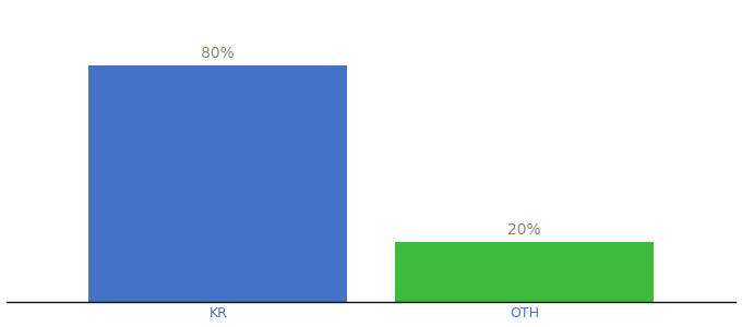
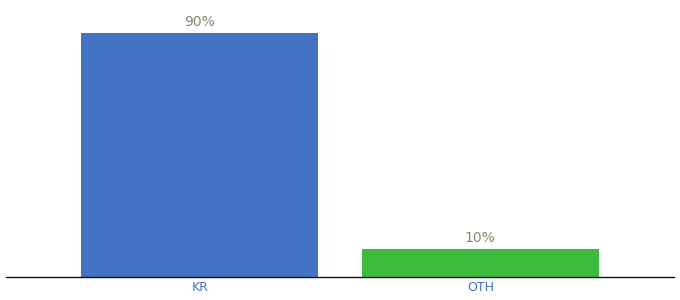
KR: 80% -> 90%
OTH: 20% -> 10%
